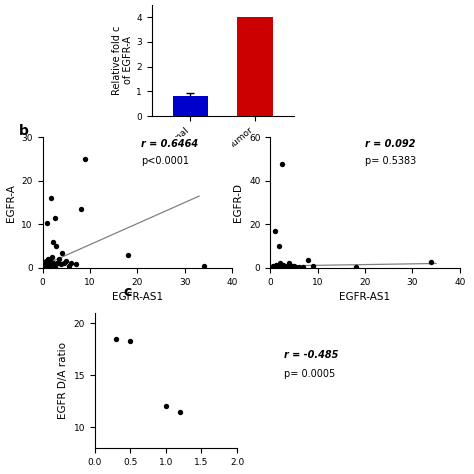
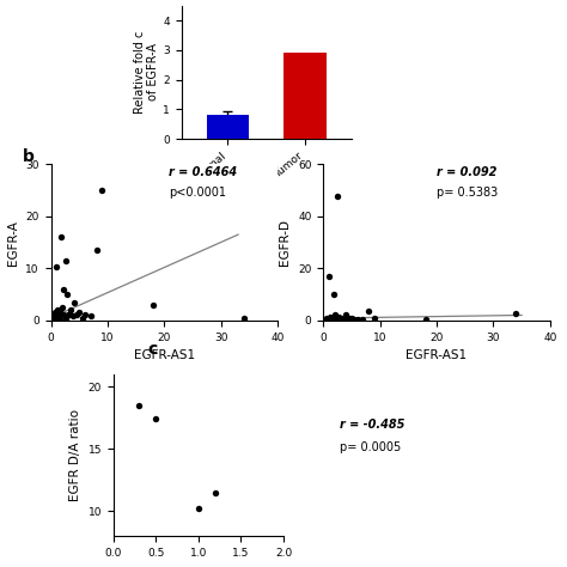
Tumor: 4.0 -> 2.9
0.5: 18.3 -> 17.4
1.0: 12.0 -> 10.2
